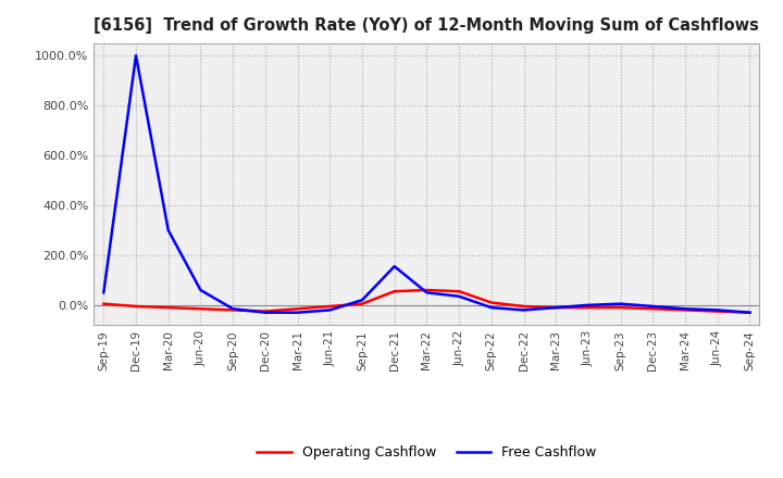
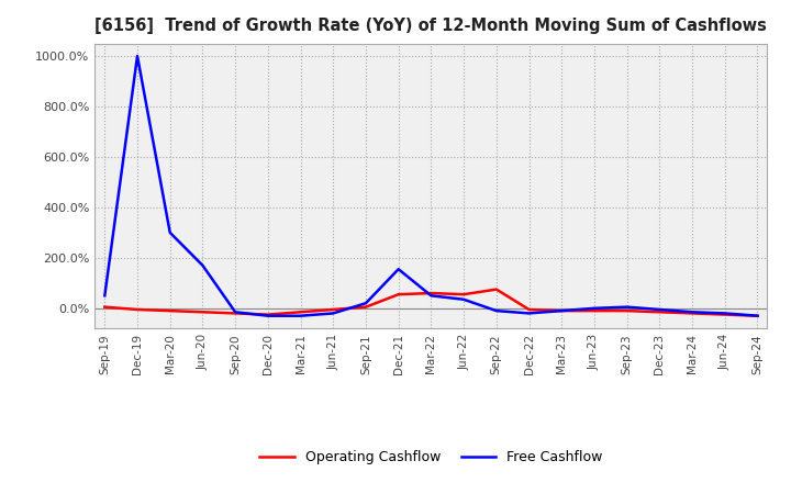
Free Cashflow/Jun-20: 60% -> 170%
Operating Cashflow/Sep-22: 10% -> 75%
